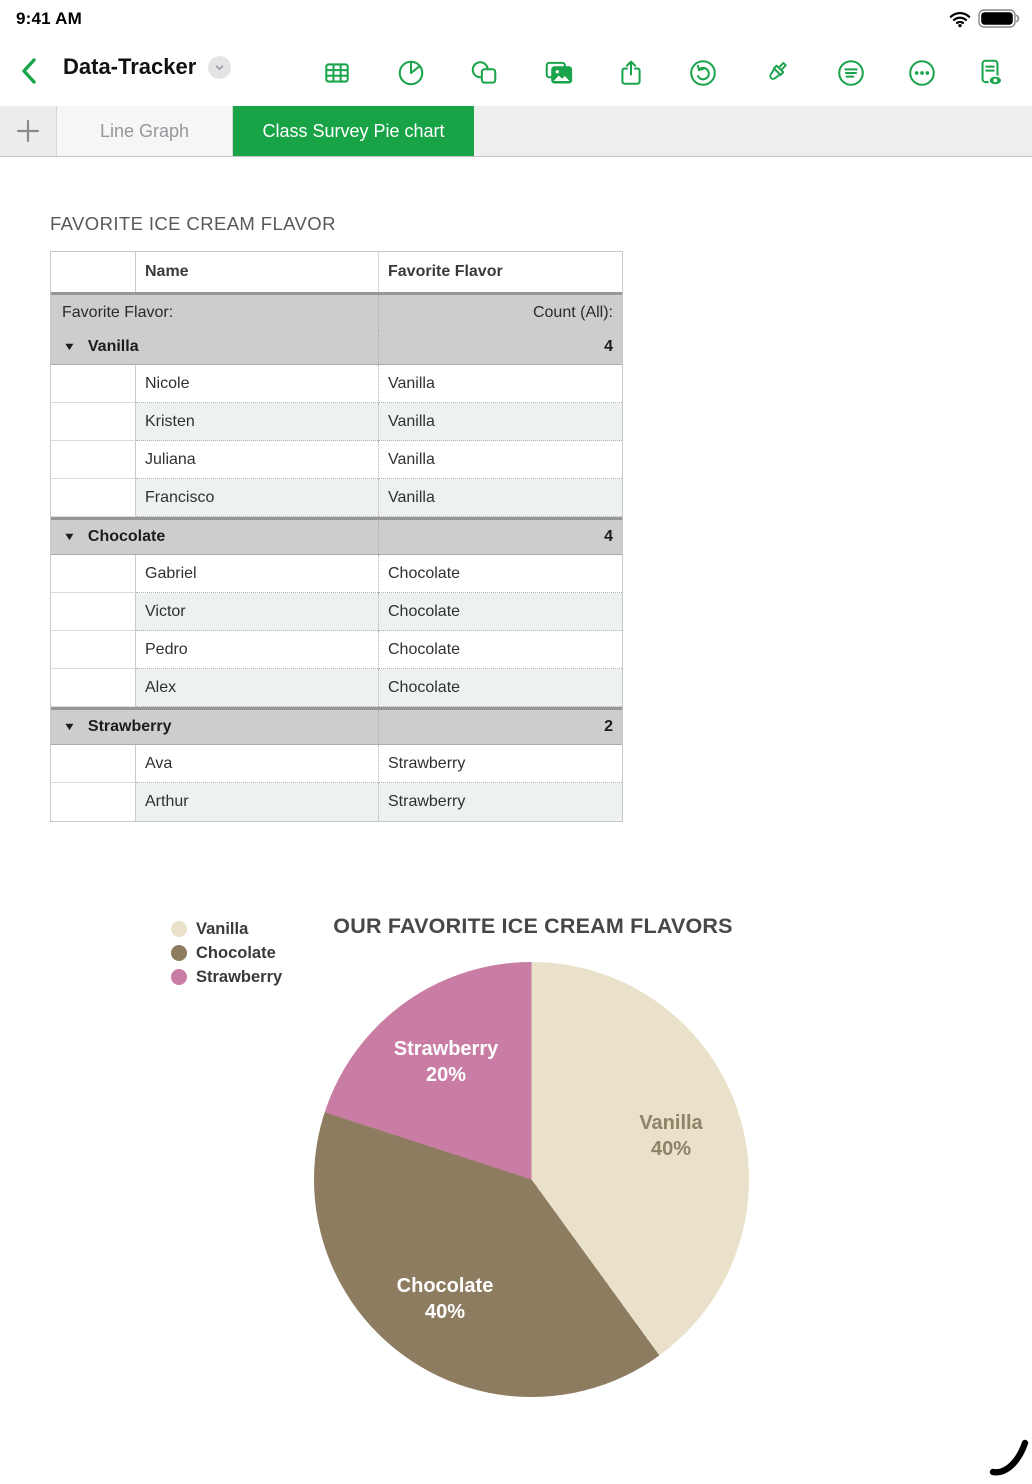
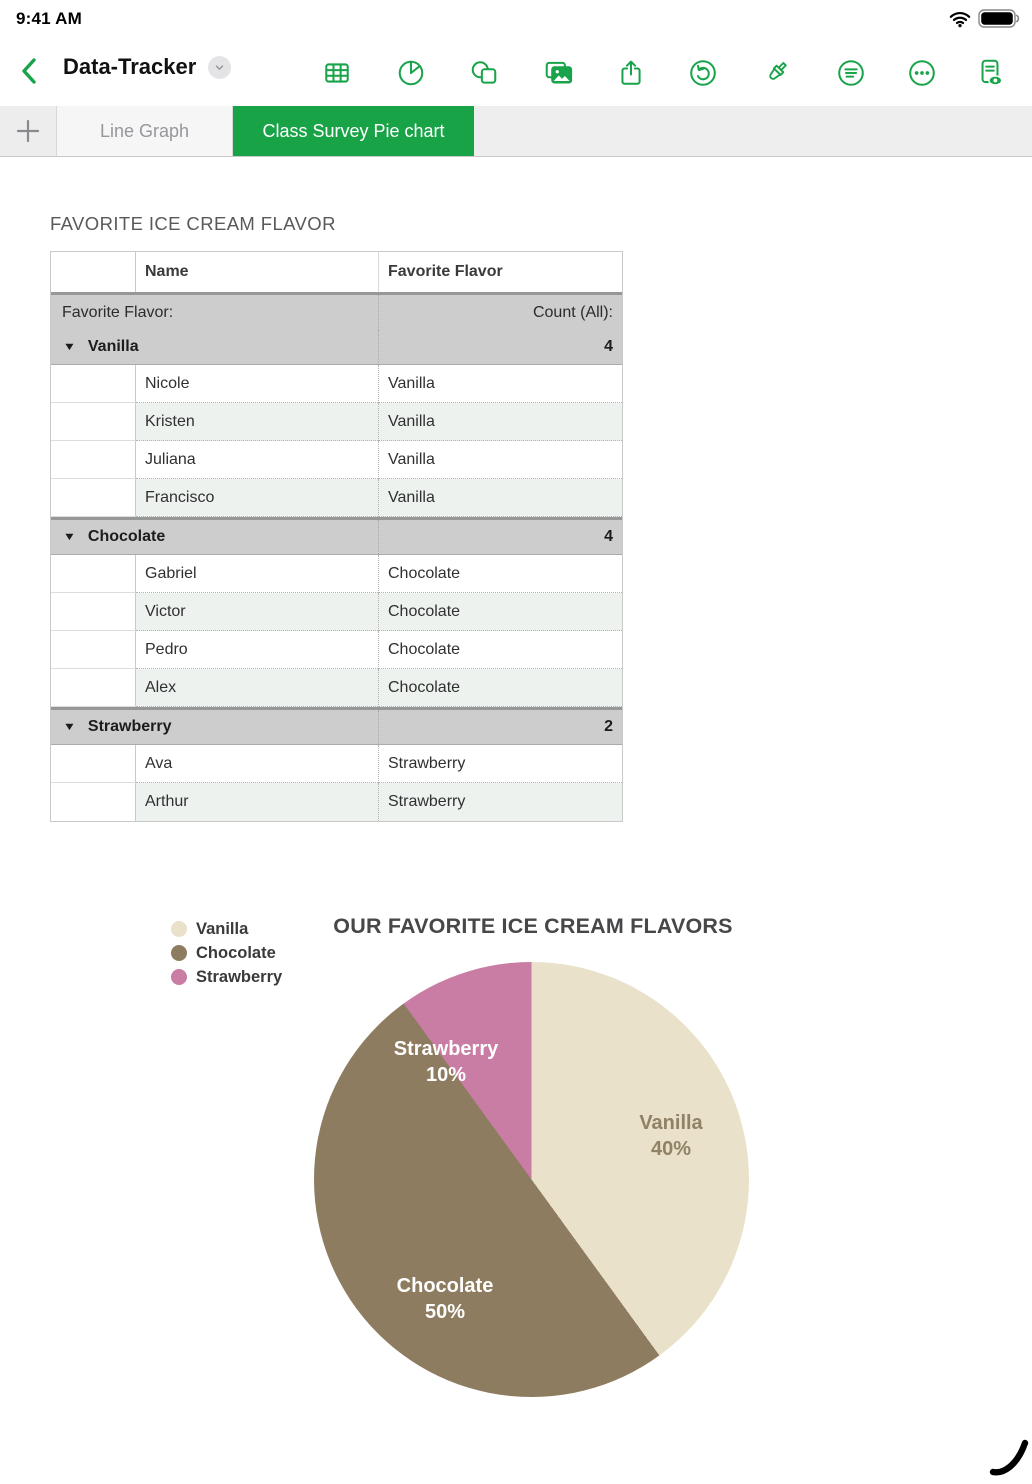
Chocolate: 40% -> 50%
Strawberry: 20% -> 10%
